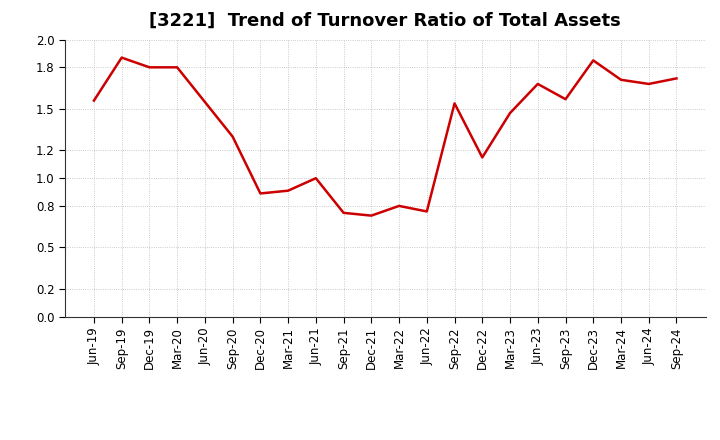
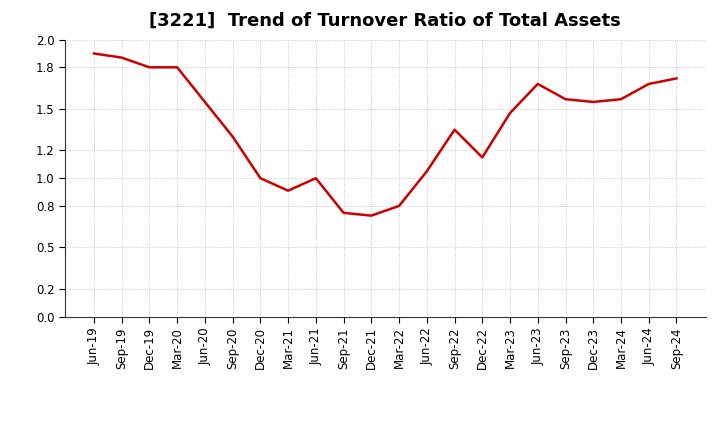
Jun-19: 1.56 -> 1.90
Dec-20: 0.89 -> 1.00
Jun-22: 0.76 -> 1.05
Sep-22: 1.54 -> 1.35
Dec-23: 1.85 -> 1.55
Mar-24: 1.71 -> 1.57
